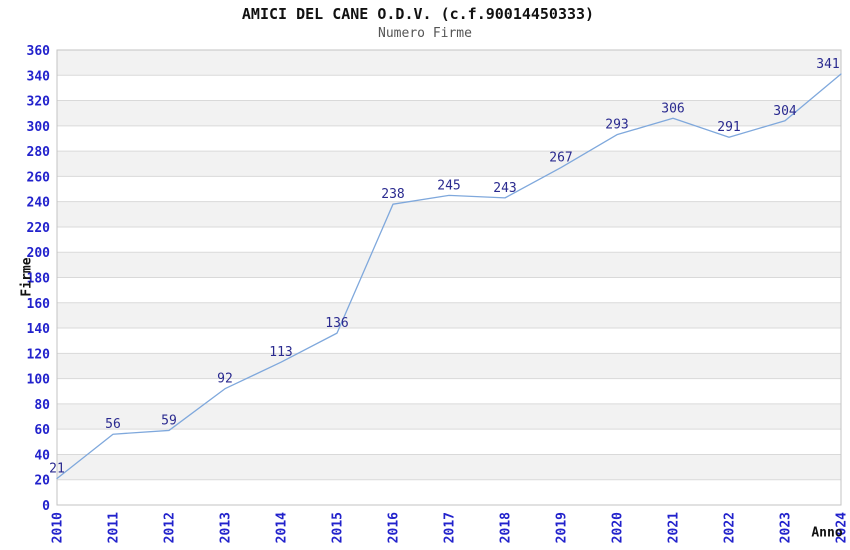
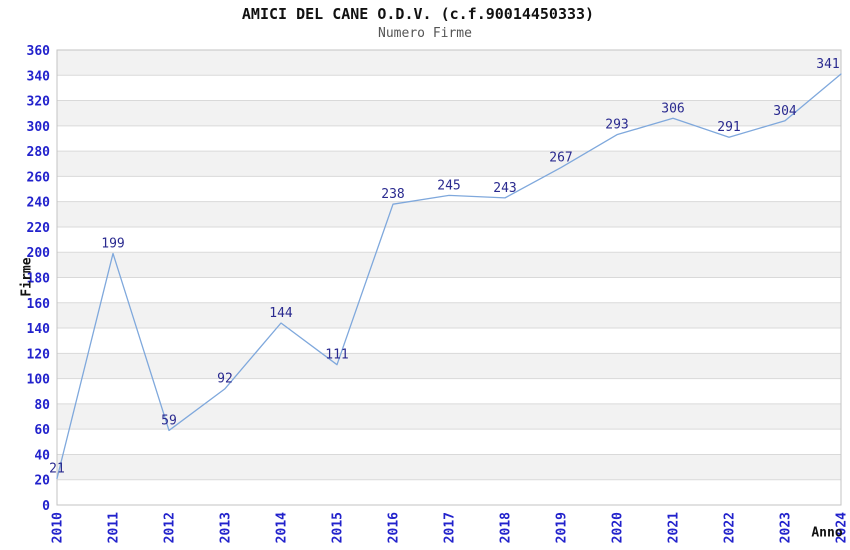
2011: 56 -> 199
2014: 113 -> 144
2015: 136 -> 111
